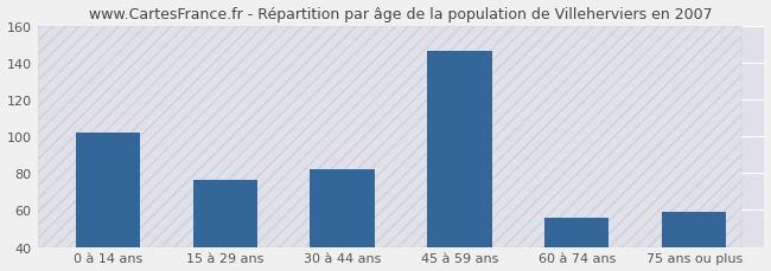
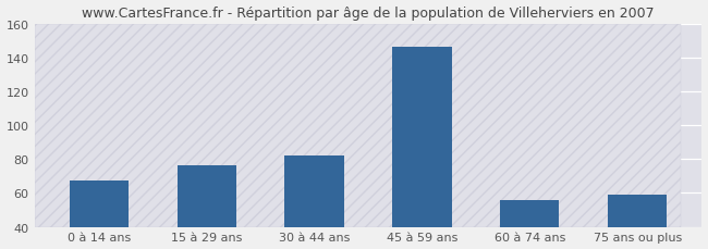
0 à 14 ans: 102 -> 67
